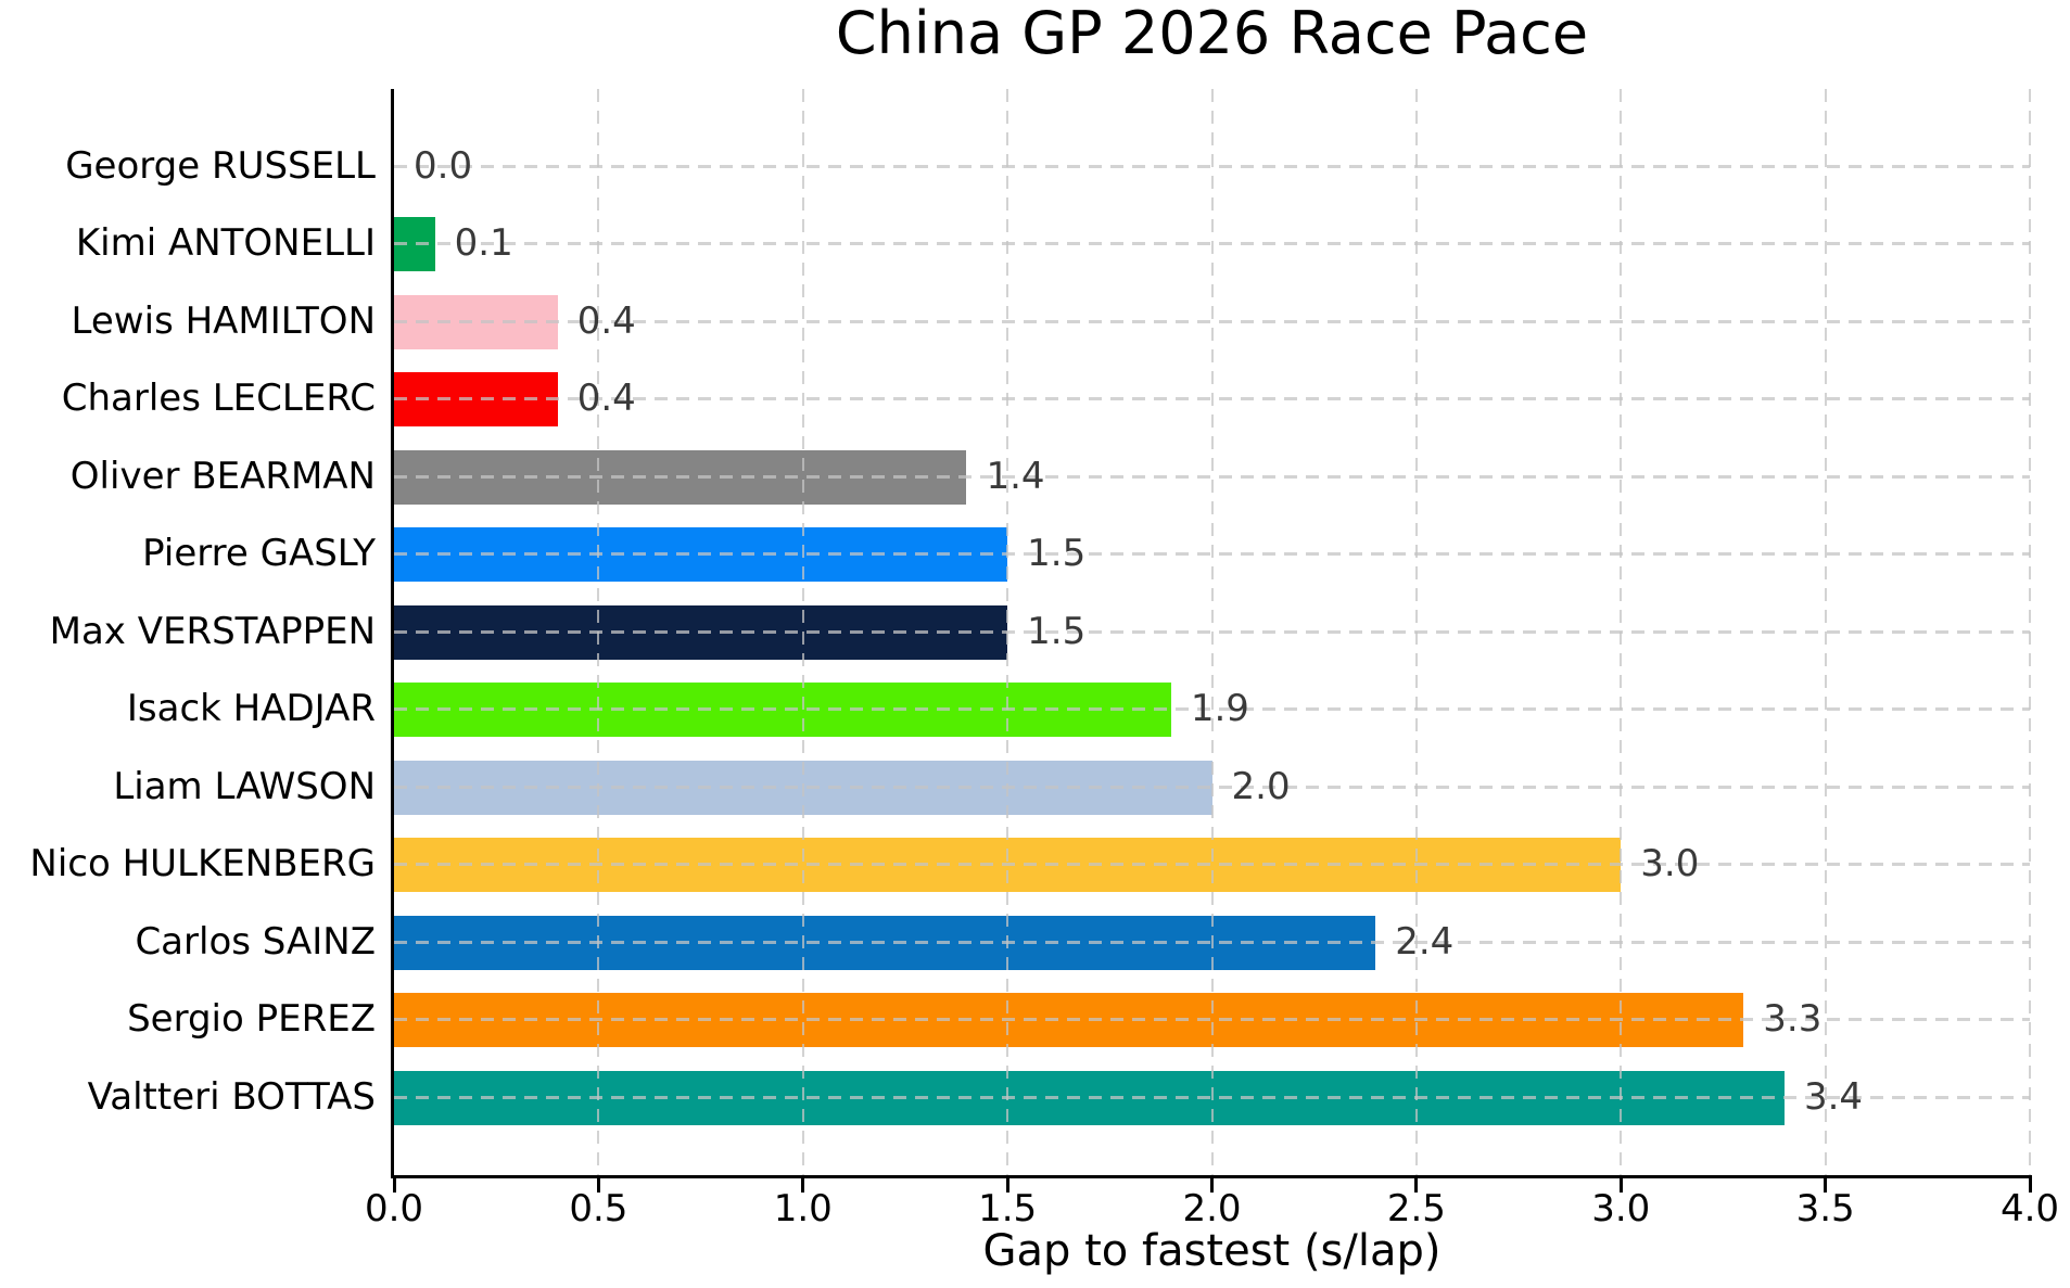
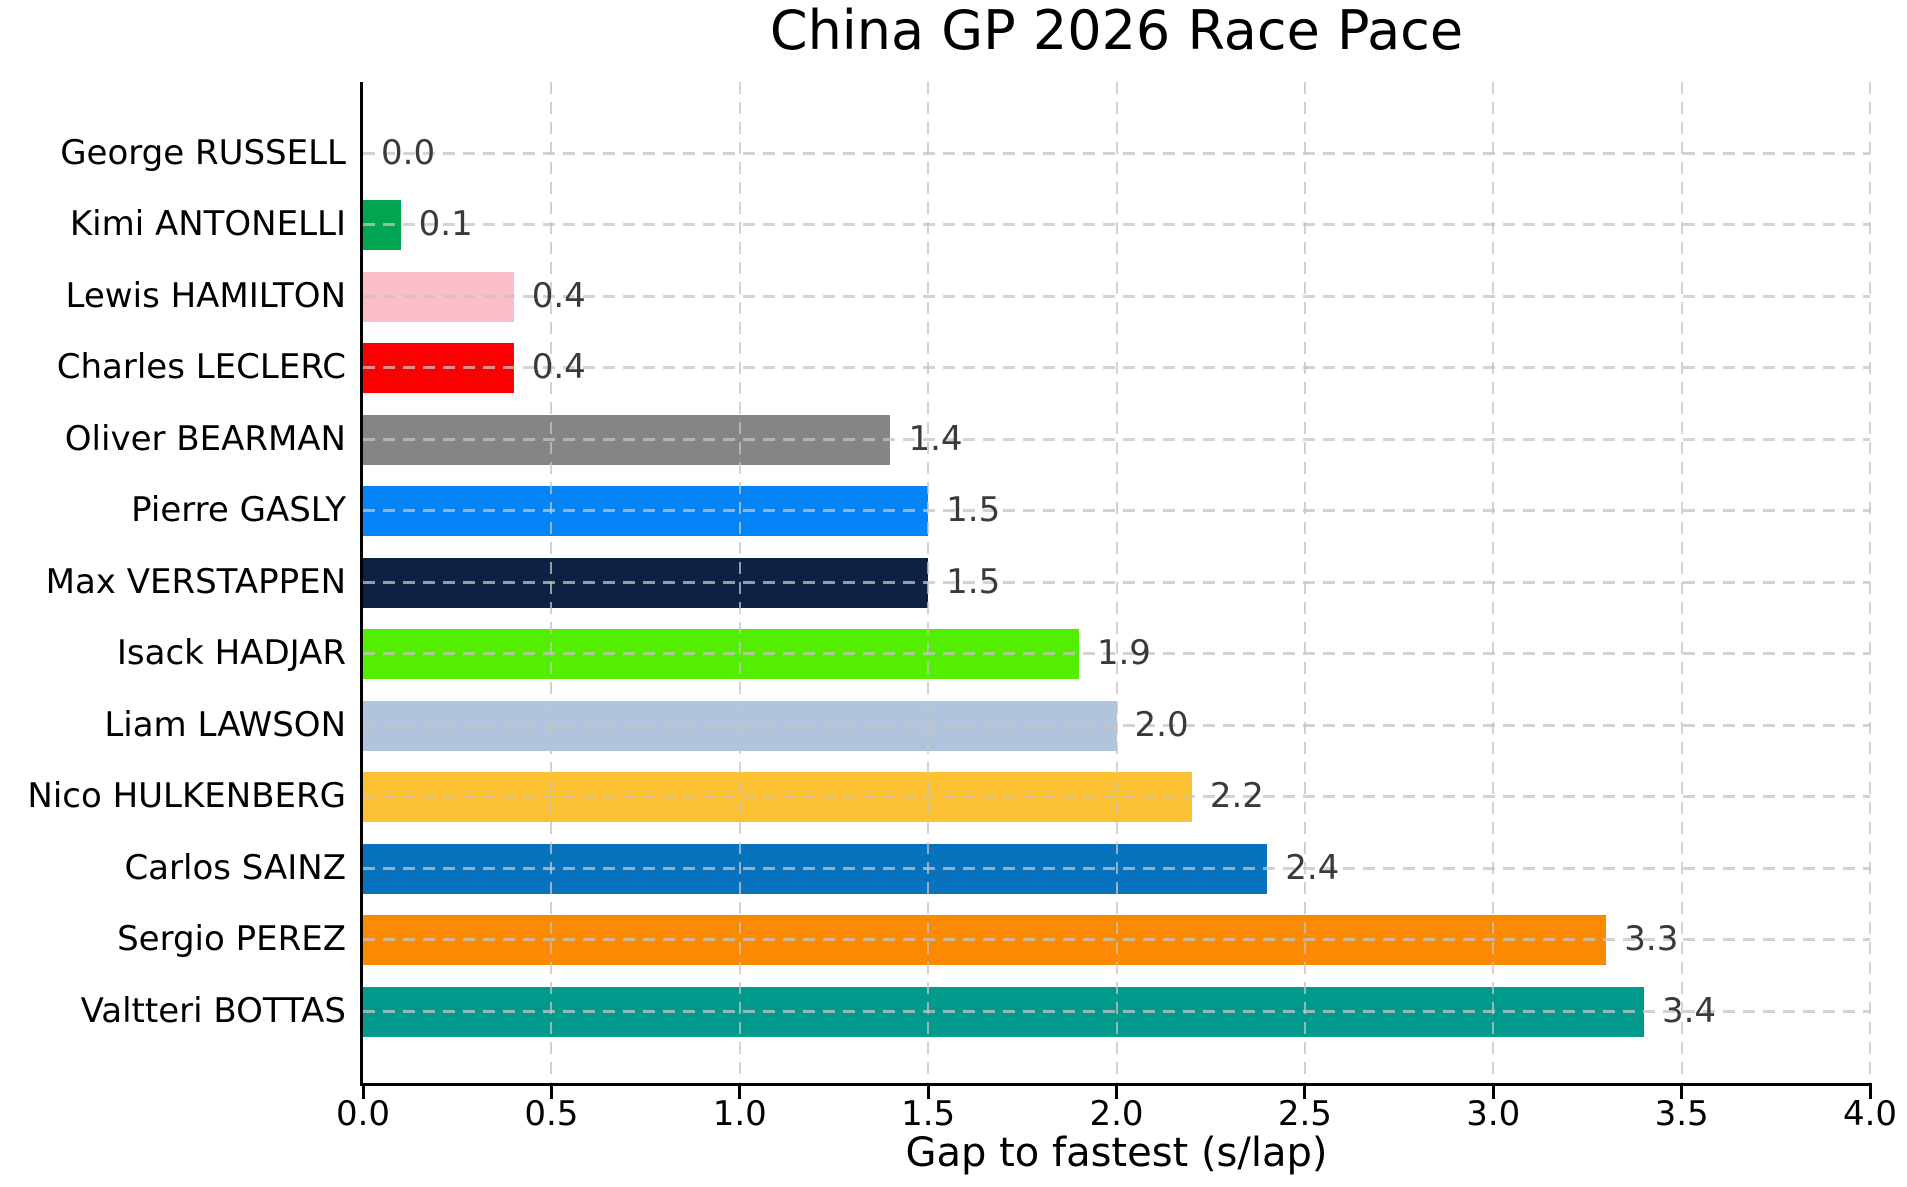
Nico HULKENBERG: 3.0 -> 2.2
